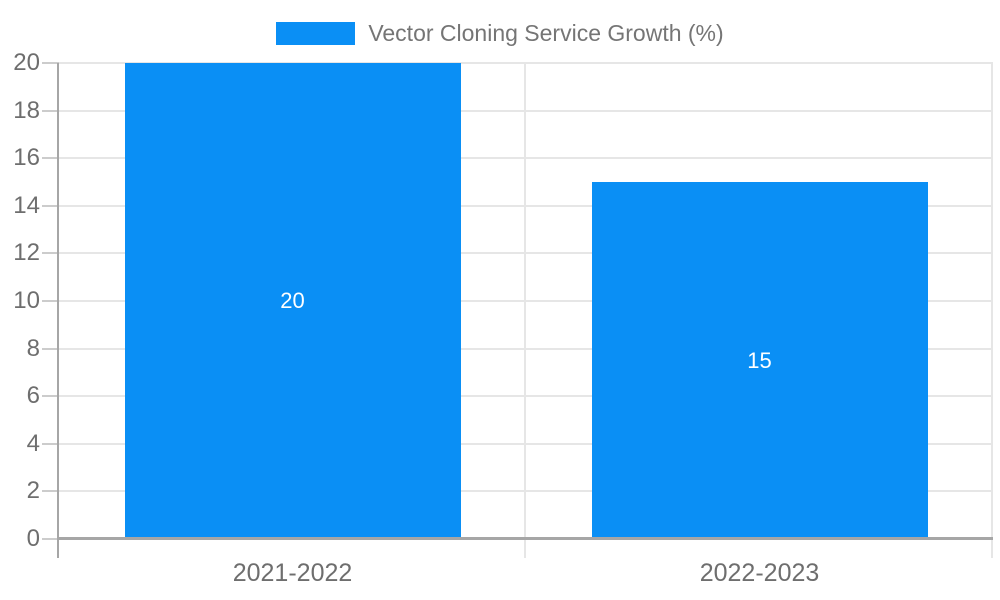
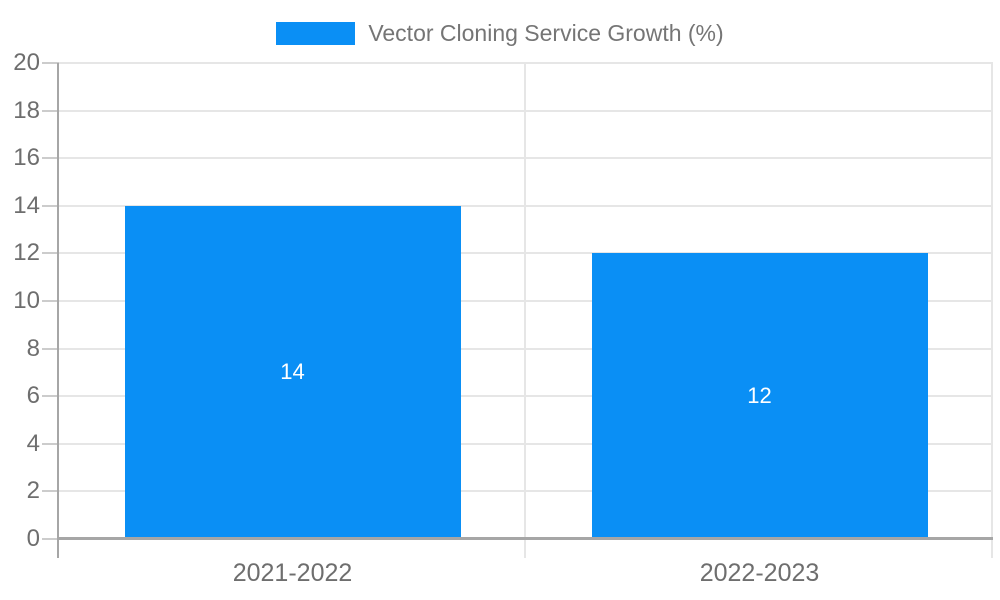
2021-2022: 20 -> 14
2022-2023: 15 -> 12
